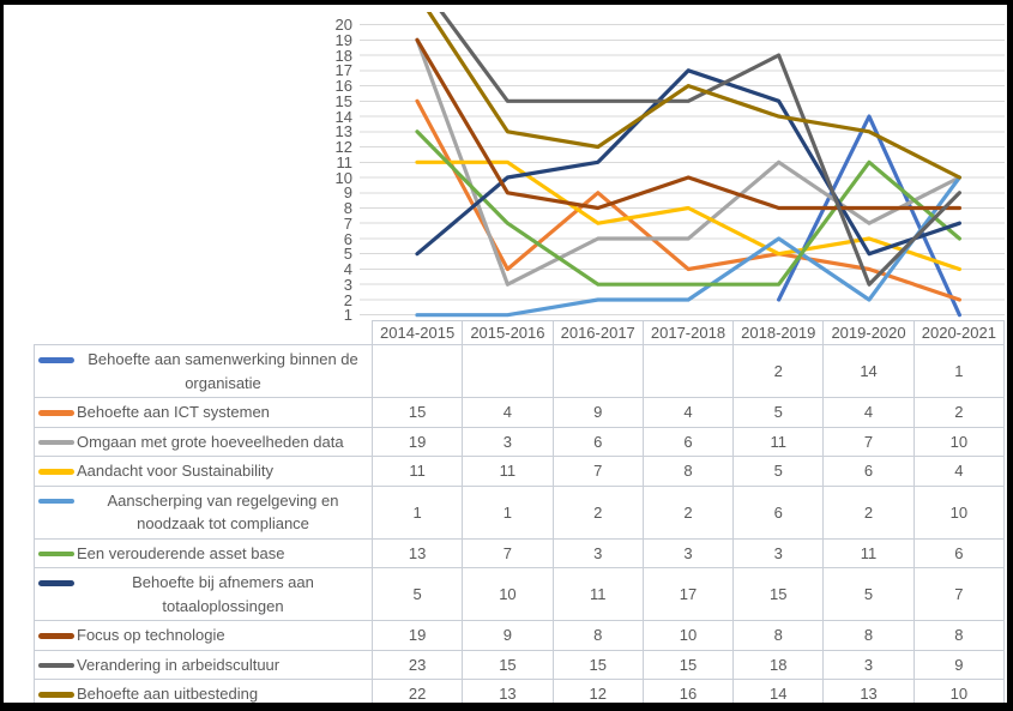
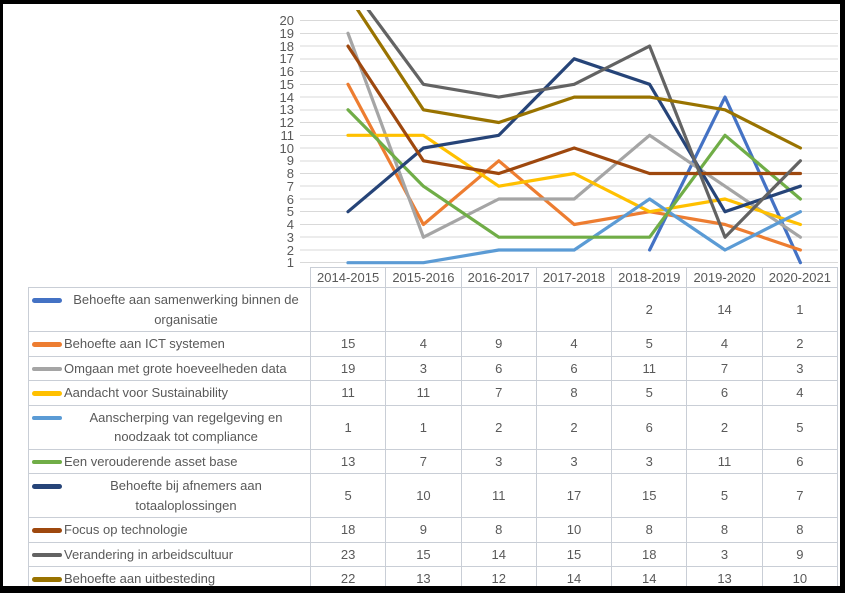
Focus op technologie/2014-2015: 19 -> 18
Verandering in arbeidscultuur/2016-2017: 15 -> 14
Behoefte aan uitbesteding/2017-2018: 16 -> 14
Omgaan met grote hoeveelheden data/2020-2021: 10 -> 3
Aanscherping van regelgeving en noodzaak tot compliance/2020-2021: 10 -> 5
